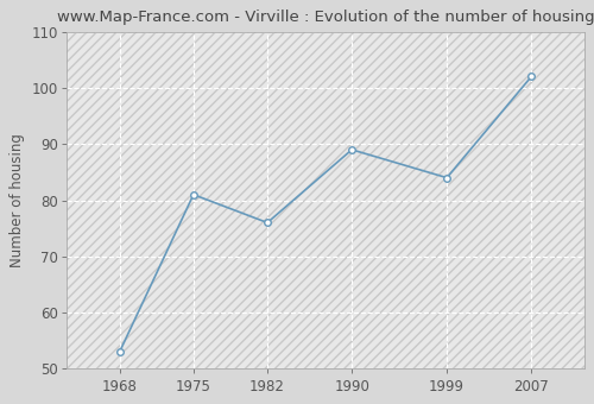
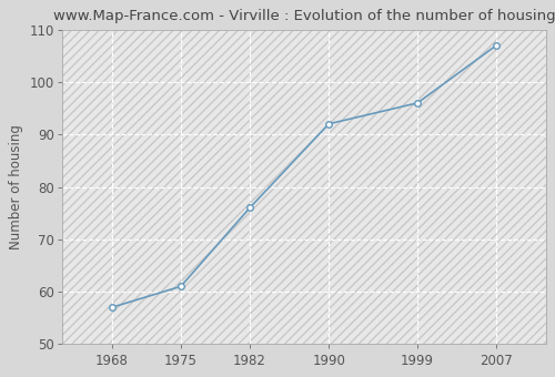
1968: 53 -> 57
1975: 81 -> 61
1990: 89 -> 92
1999: 84 -> 96
2007: 102 -> 107
